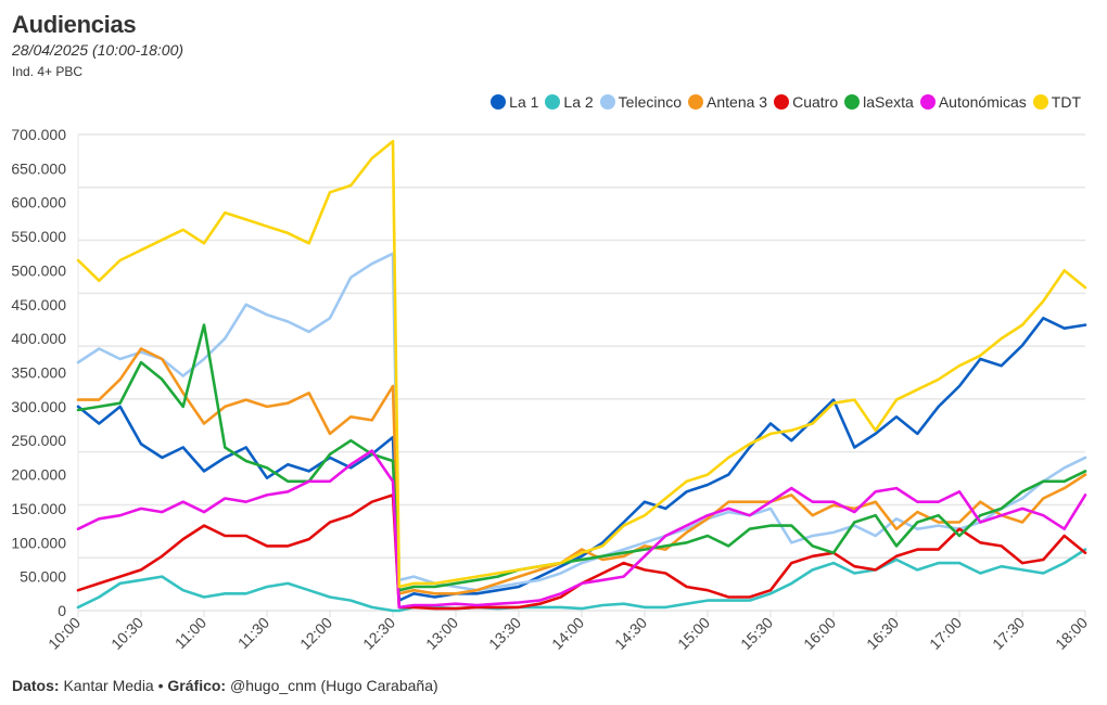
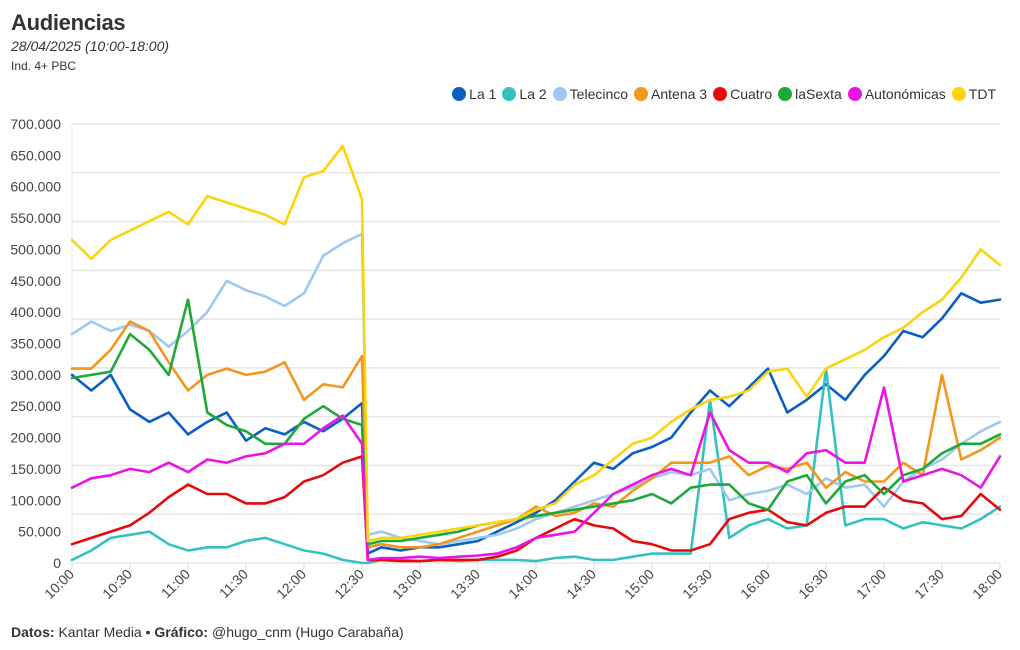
TDT/12:30: 690000 -> 580000
La 2/15:30: 20000 -> 260000
Autonómicas/15:30: 160000 -> 240000
La 2/16:30: 80000 -> 310000
Telecinco/17:00: 120000 -> 90000
Autonómicas/17:00: 180000 -> 280000
Antena 3/17:30: 130000 -> 300000
